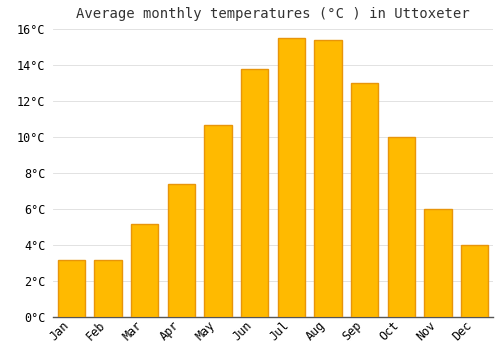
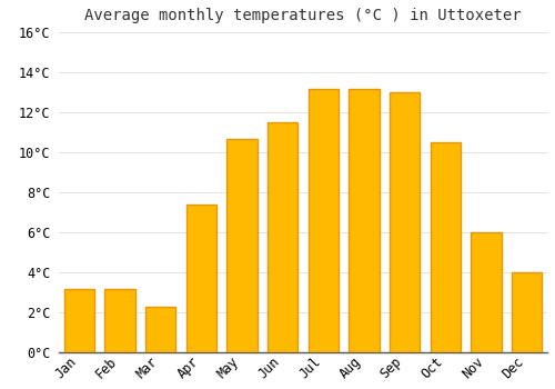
Mar: 5.2°C -> 2.3°C
Jun: 13.8°C -> 11.5°C
Jul: 15.5°C -> 13.2°C
Aug: 15.4°C -> 13.2°C
Oct: 10.0°C -> 10.5°C
